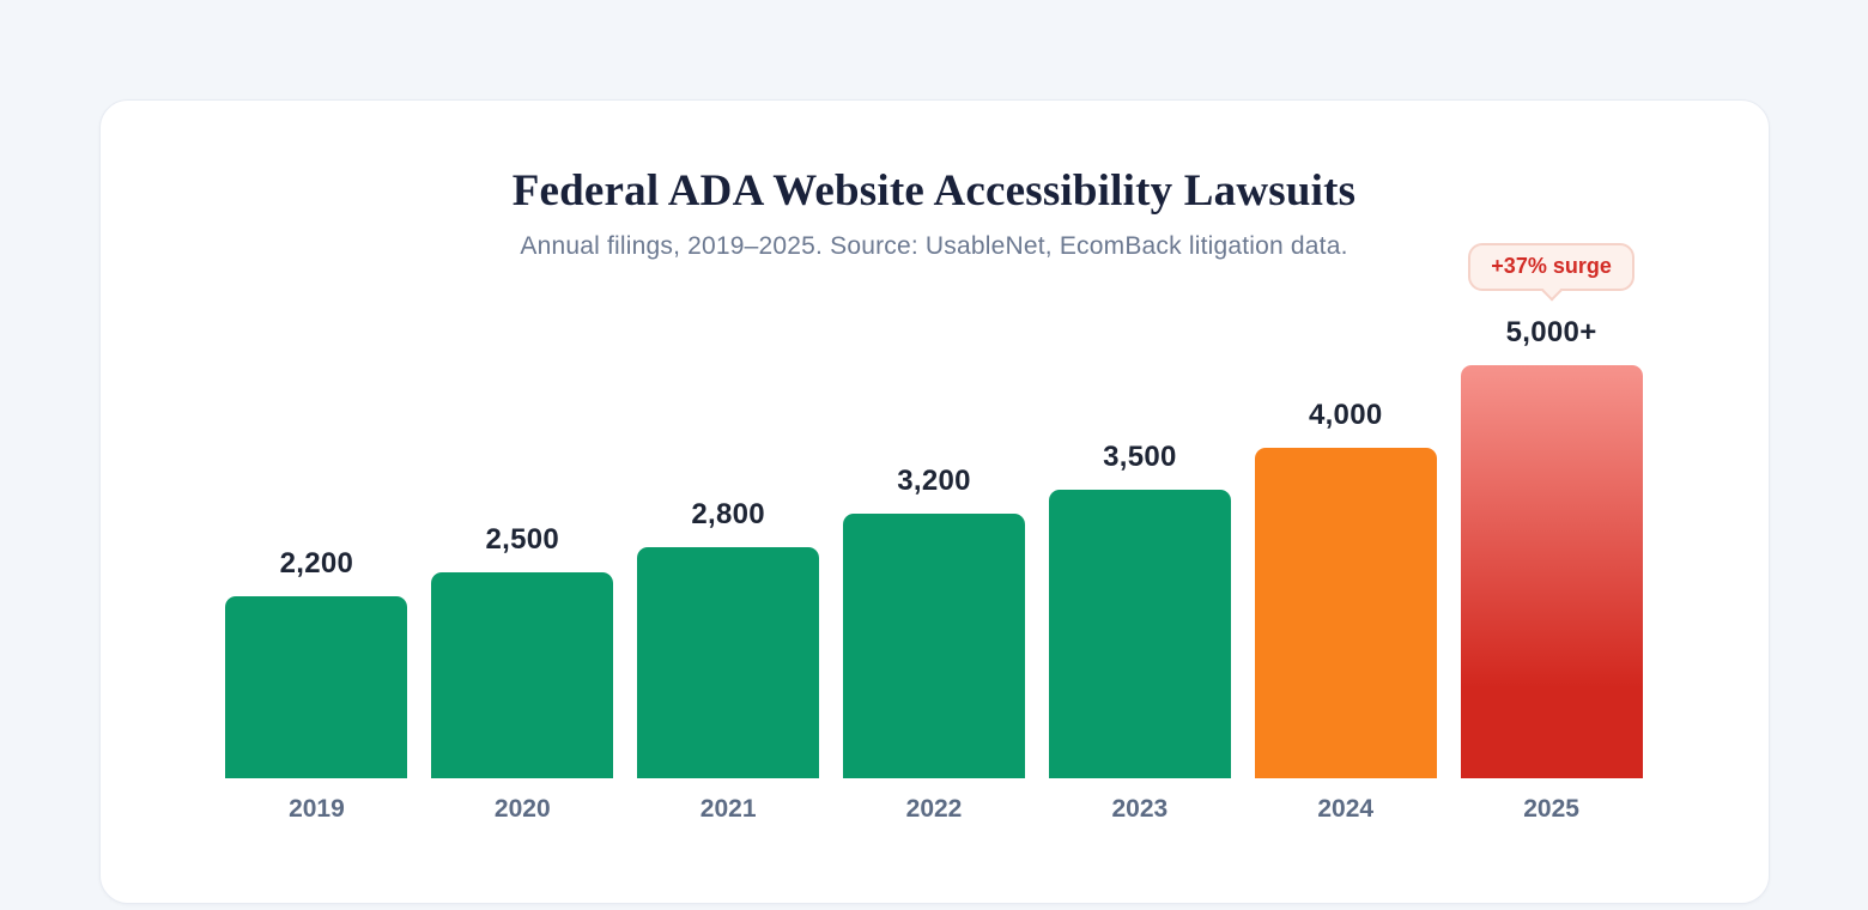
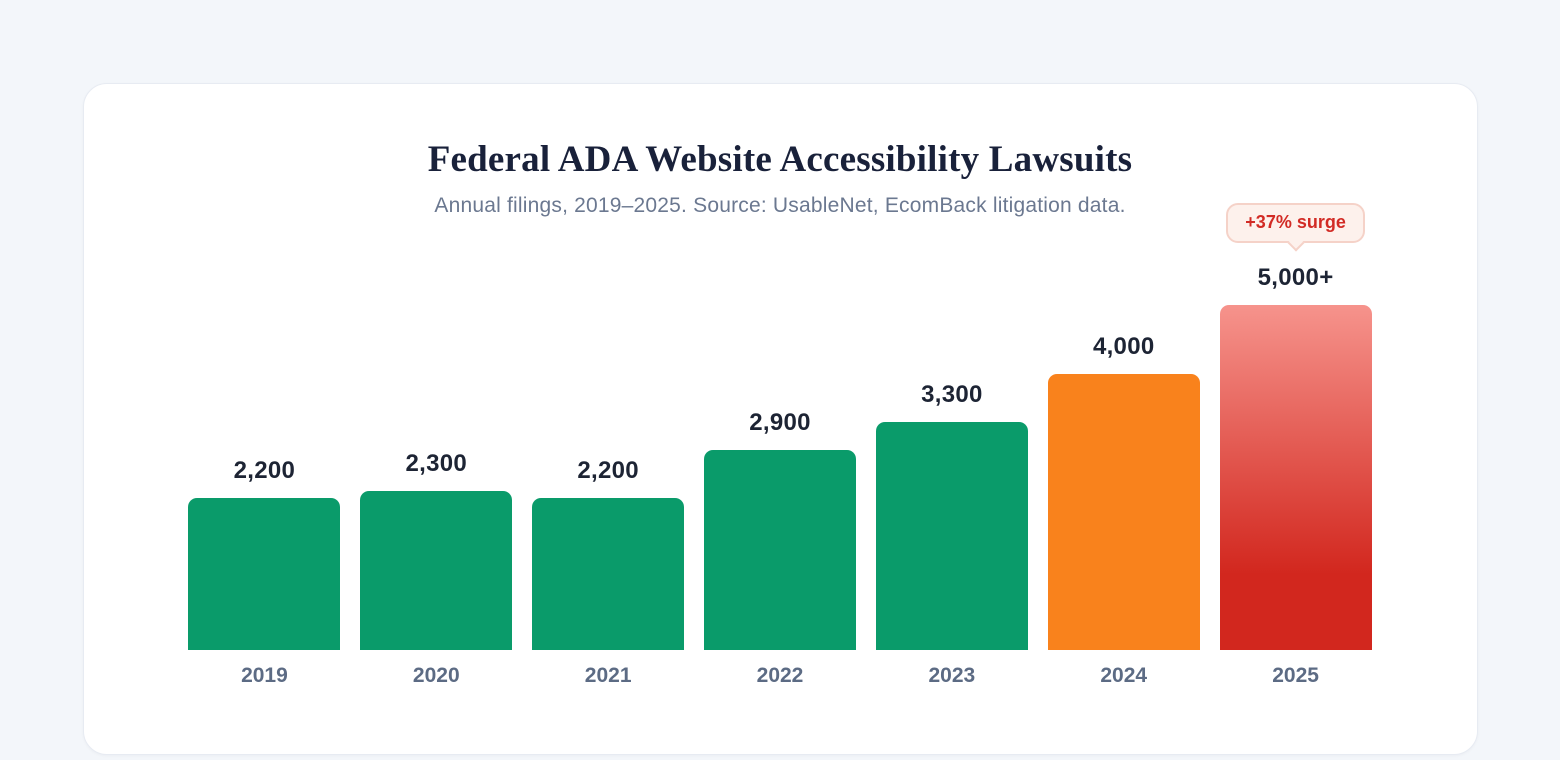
2020: 2,500 -> 2,300
2021: 2,800 -> 2,200
2022: 3,200 -> 2,900
2023: 3,500 -> 3,300
